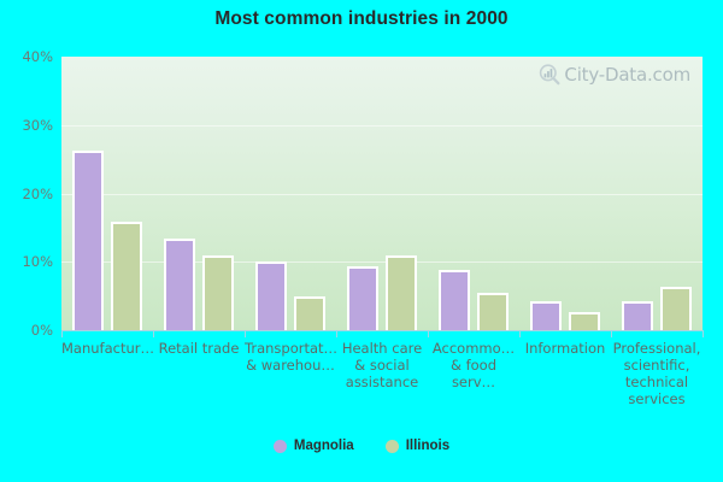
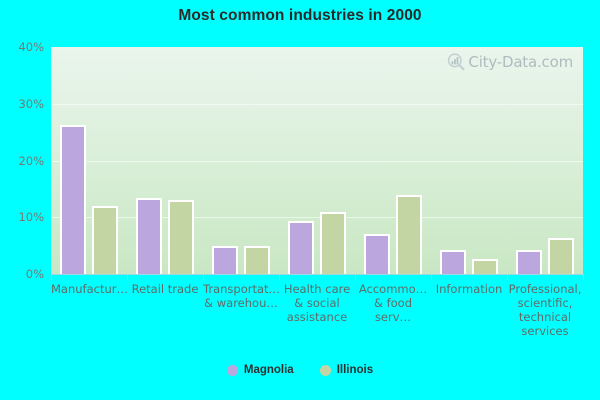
Illinois/Manufactur…: 16% -> 12%
Illinois/Retail trade: 11% -> 13%
Magnolia/Transportat… & warehou…: 10% -> 5%
Magnolia/Accommo… & food serv…: 9% -> 7%
Illinois/Accommo… & food serv…: 5% -> 14%
